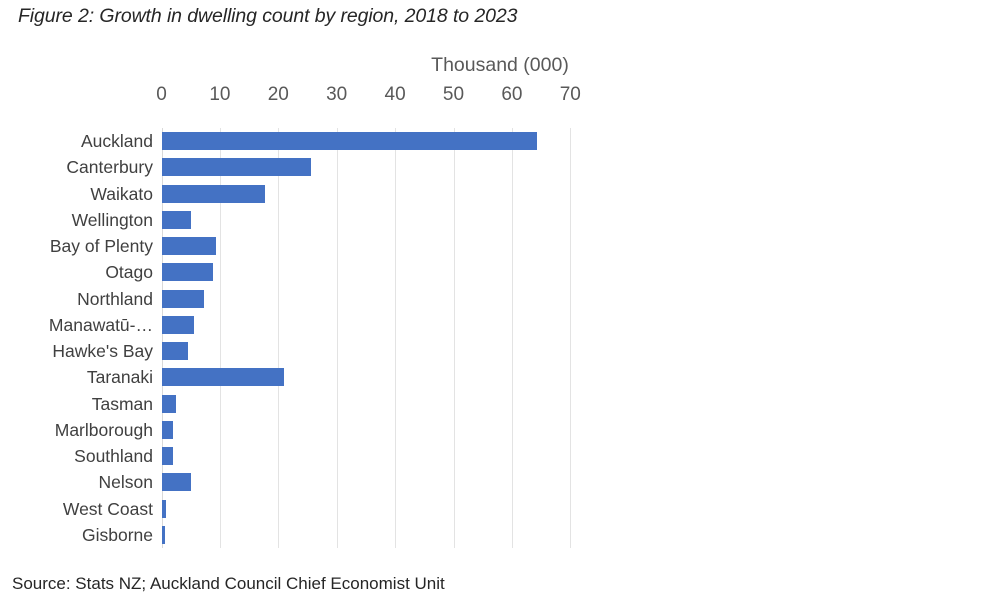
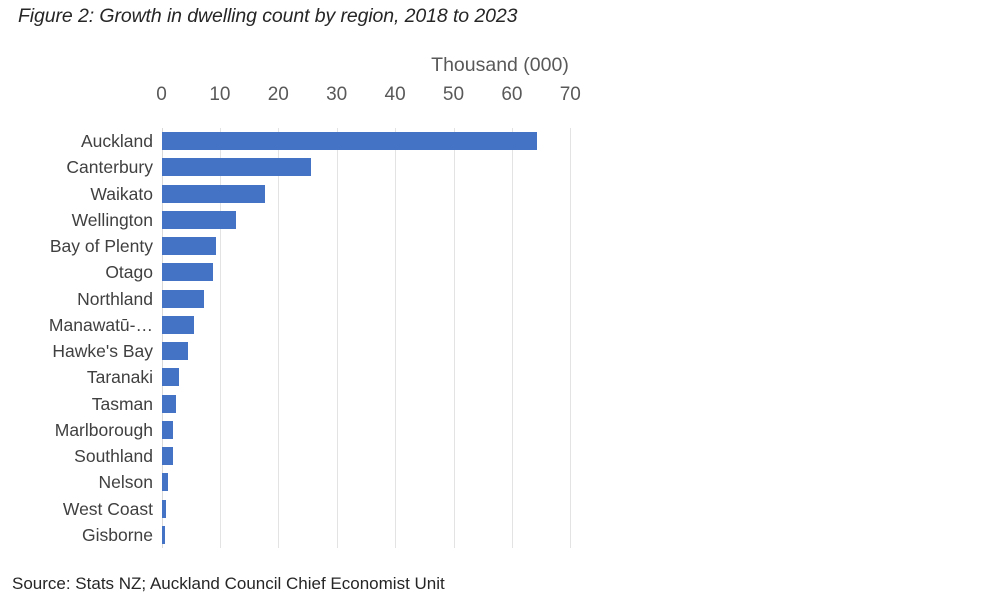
Wellington: 5 -> 13
Taranaki: 21 -> 3
Nelson: 5 -> 1
